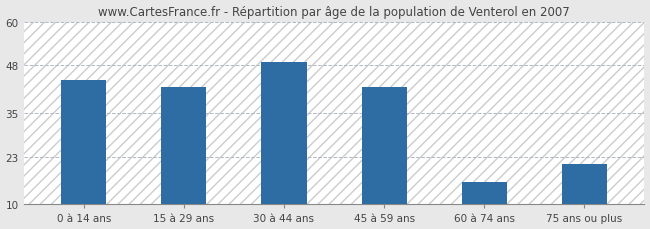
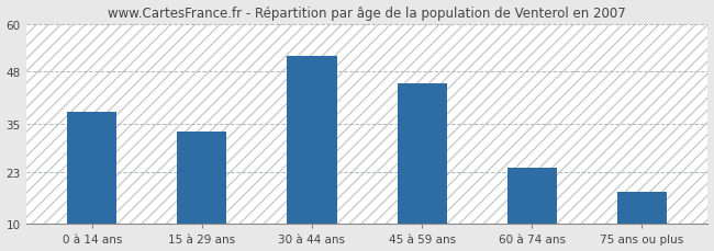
0 à 14 ans: 44 -> 38
15 à 29 ans: 42 -> 33
30 à 44 ans: 49 -> 52
45 à 59 ans: 42 -> 45
60 à 74 ans: 16 -> 24
75 ans ou plus: 21 -> 18
